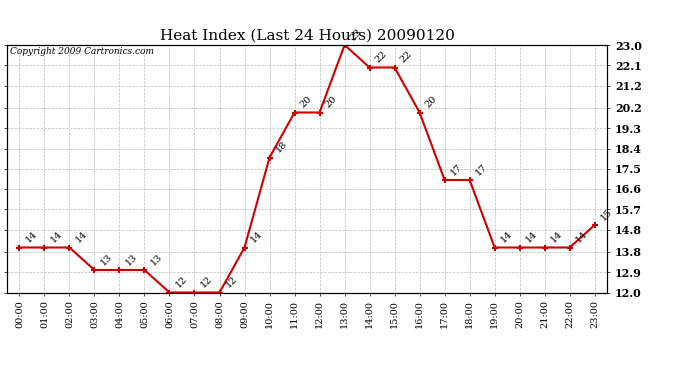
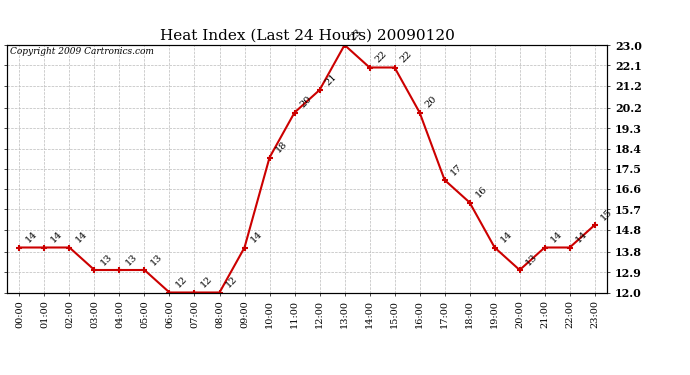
12:00: 20 -> 21
18:00: 17 -> 16
20:00: 14 -> 13
